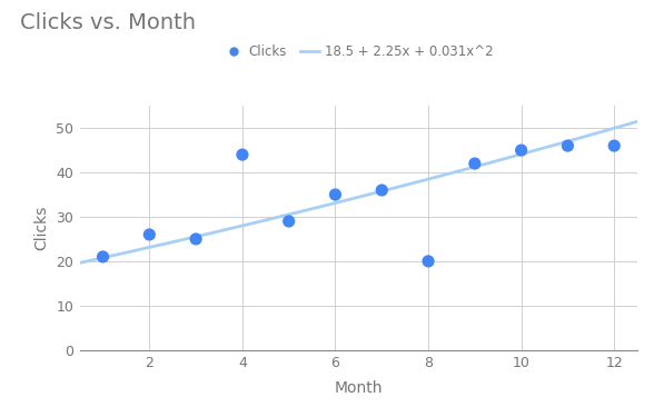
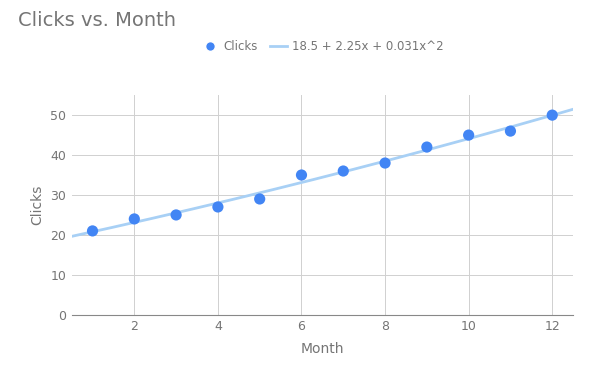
Clicks/2: 26 -> 24
Clicks/4: 44 -> 27
Clicks/8: 20 -> 38
Clicks/12: 46 -> 50
